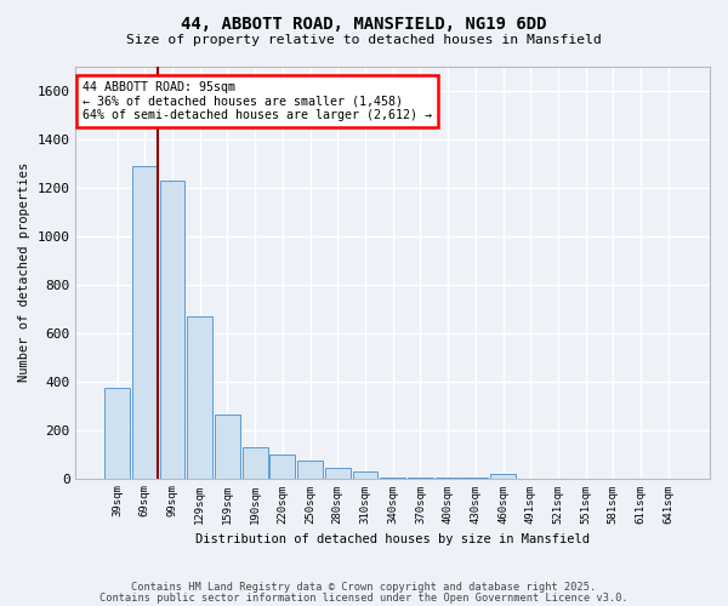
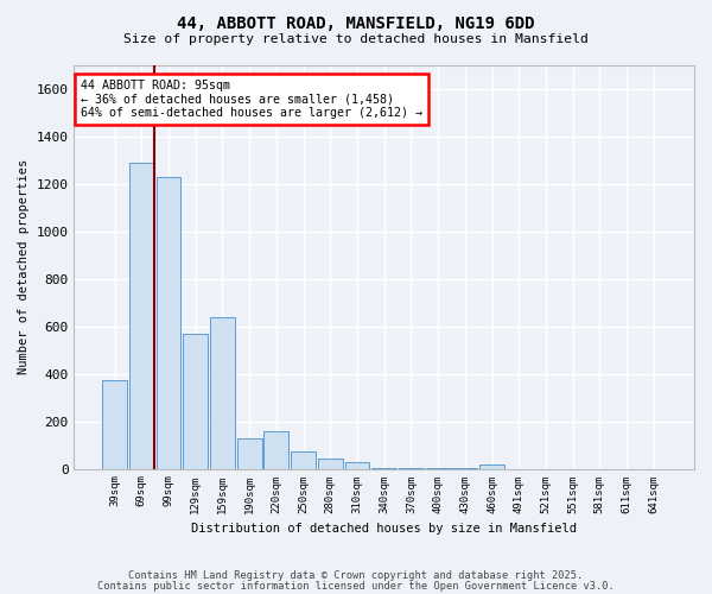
129sqm: 670 -> 570
159sqm: 260 -> 640
220sqm: 100 -> 160
